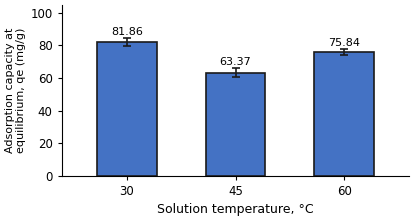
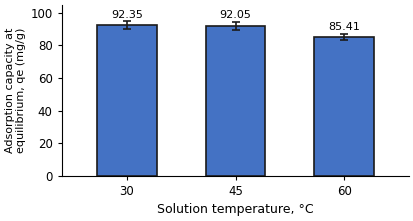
30: 81.86 -> 92.35
45: 63.37 -> 92.05
60: 75.84 -> 85.41
